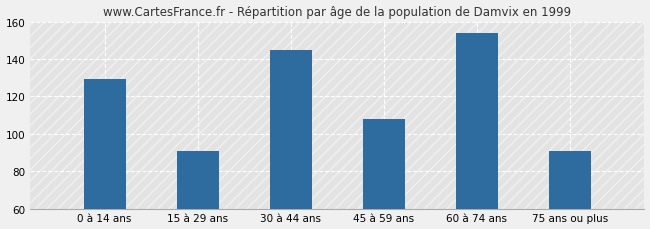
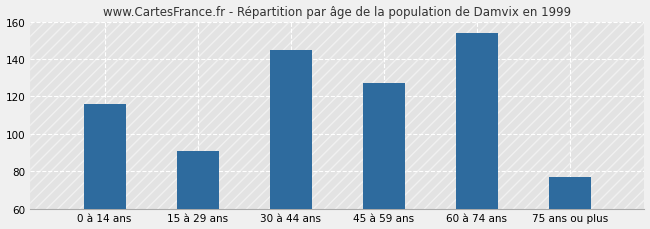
0 à 14 ans: 129 -> 116
45 à 59 ans: 108 -> 127
75 ans ou plus: 91 -> 77
